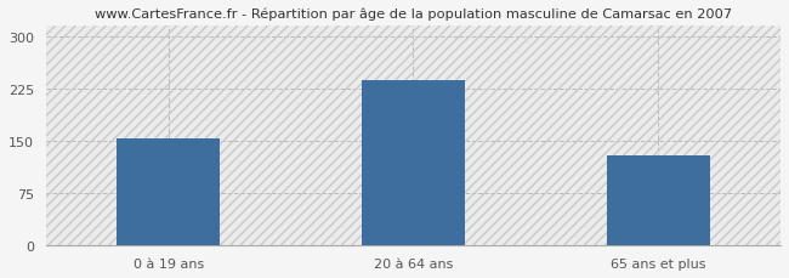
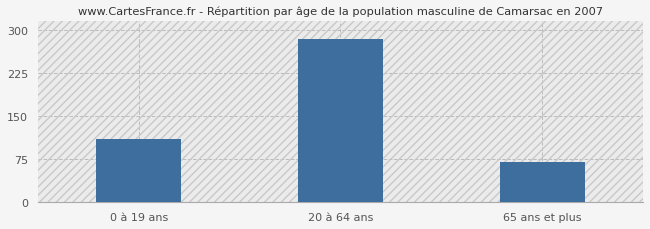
0 à 19 ans: 154 -> 110
20 à 64 ans: 238 -> 285
65 ans et plus: 130 -> 70
